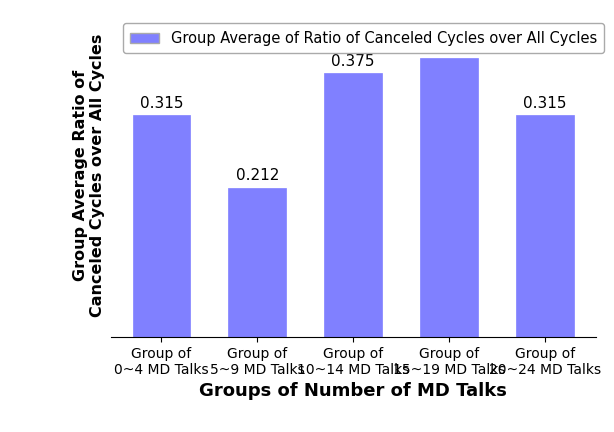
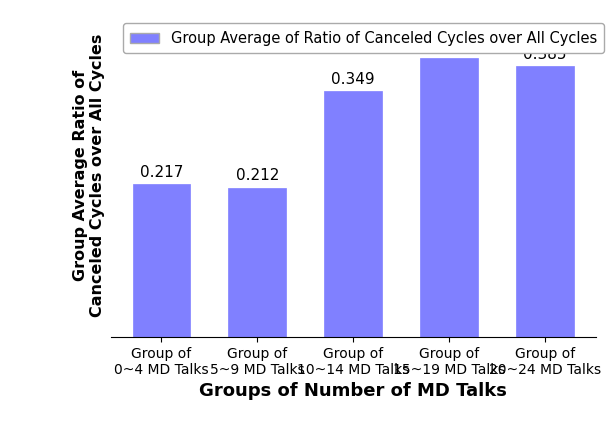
Group of 0~4 MD Talks: 0.315 -> 0.217
Group of 10~14 MD Talks: 0.375 -> 0.349
Group of 20~24 MD Talks: 0.315 -> 0.385
